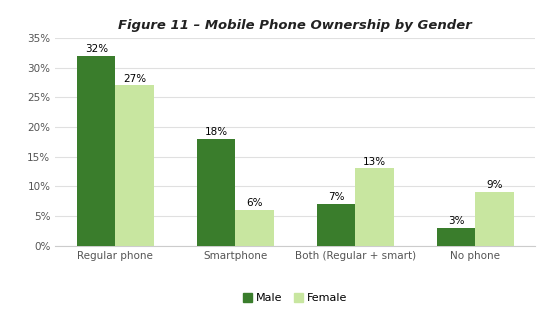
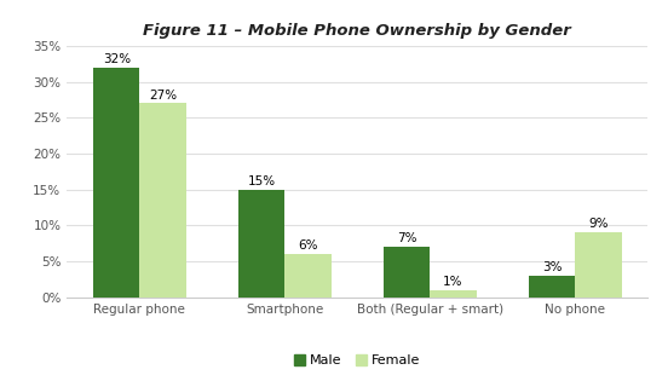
Male/Smartphone: 18% -> 15%
Female/Both (Regular + smart): 13% -> 1%
